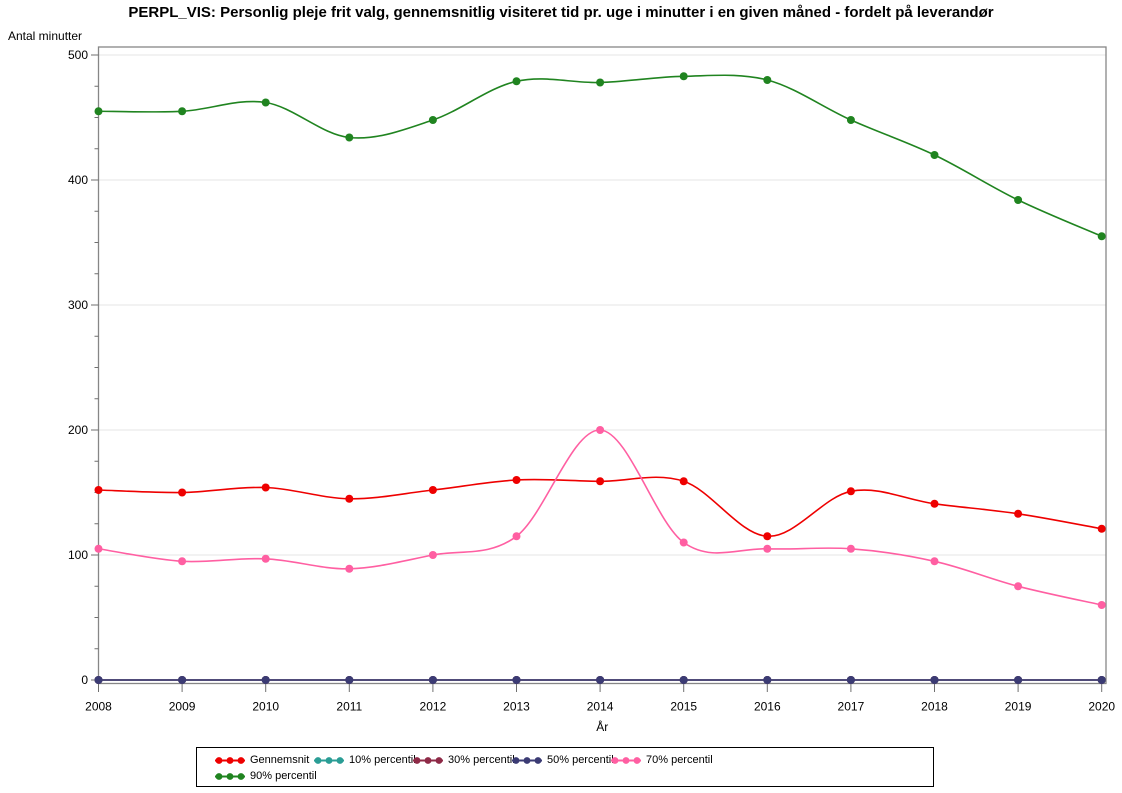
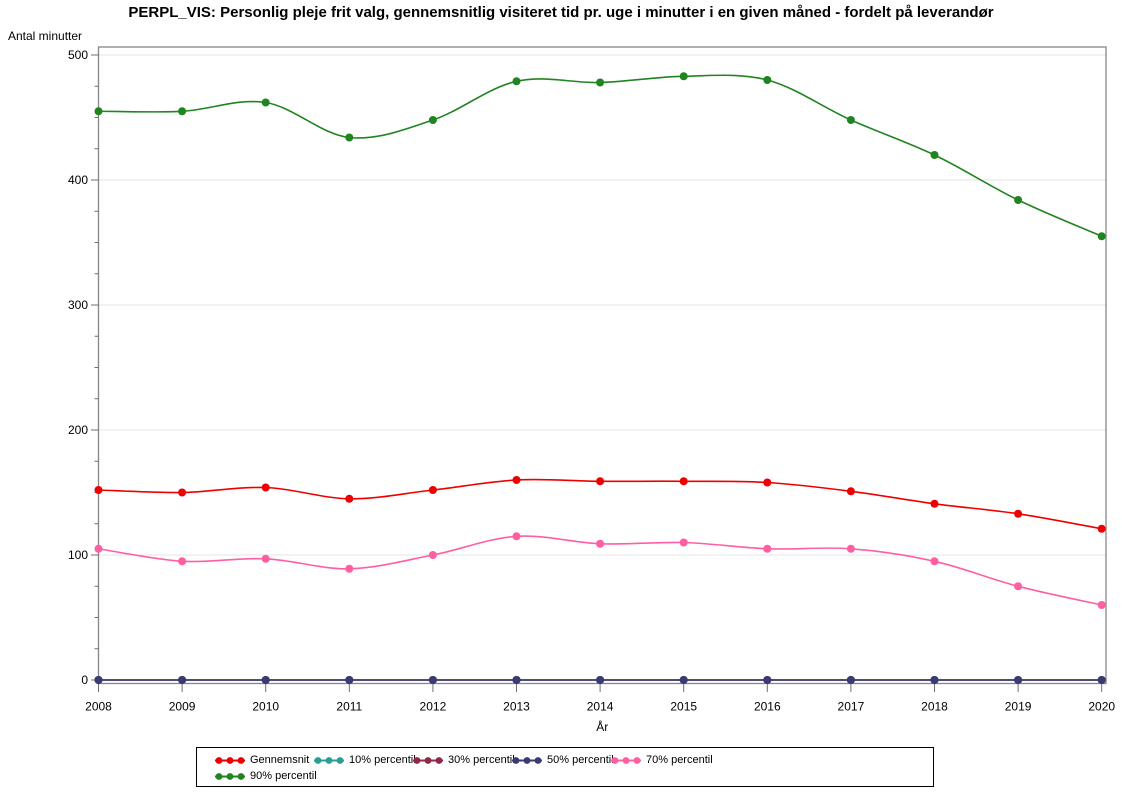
70% percentil/2014: 200 -> 109
Gennemsnit/2016: 115 -> 158
